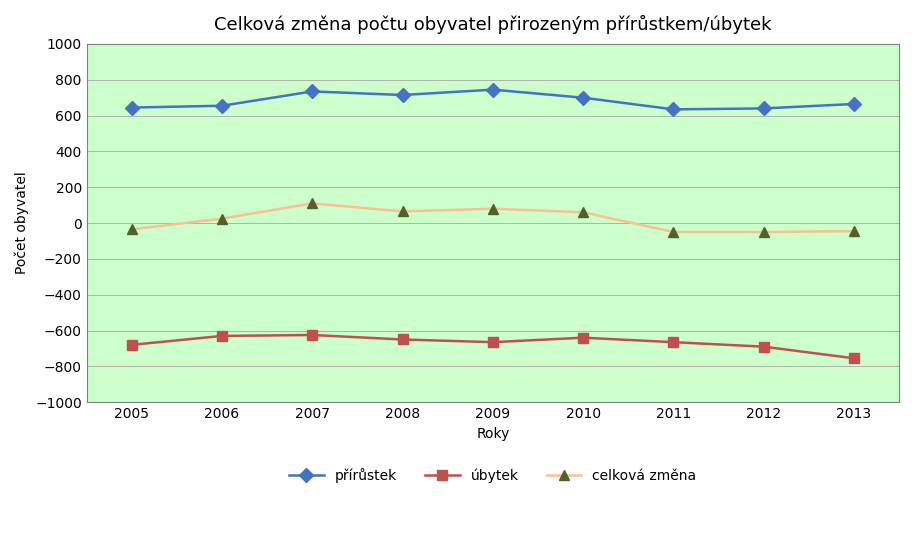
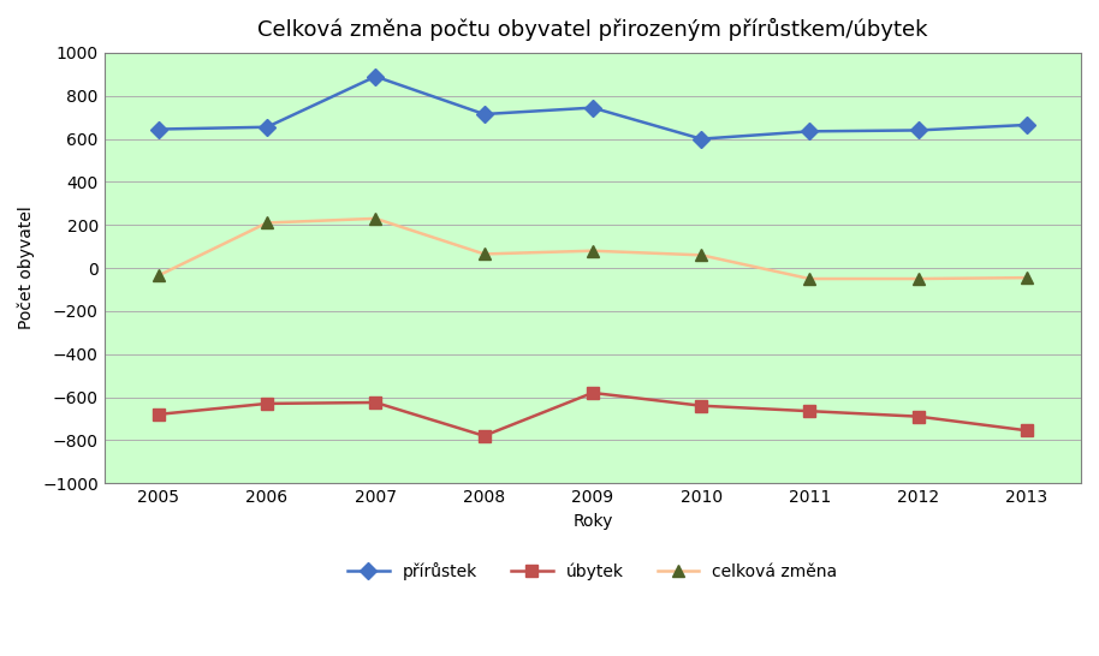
celková změna/2006: 20 -> 210
přírůstek/2007: 740 -> 890
celková změna/2007: 110 -> 230
úbytek/2008: -650 -> -780
úbytek/2009: -660 -> -580
přírůstek/2010: 700 -> 600
